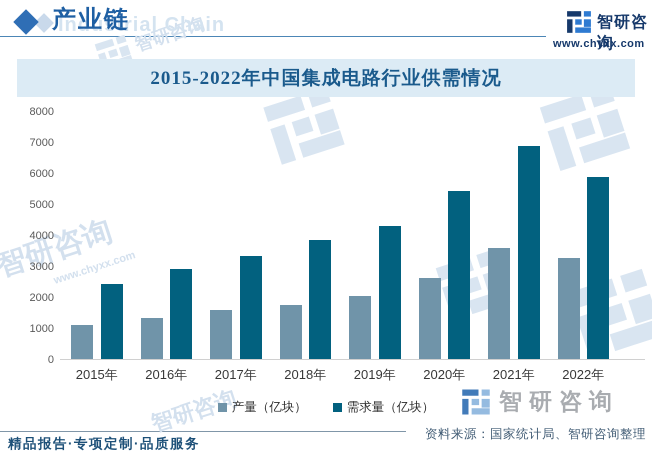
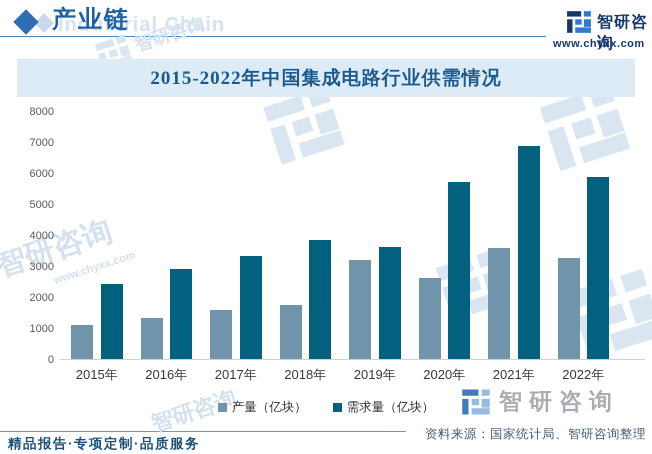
产量（亿块）/2019年: 2000 -> 3200
需求量（亿块）/2019年: 4300 -> 3600
需求量（亿块）/2020年: 5400 -> 5700
